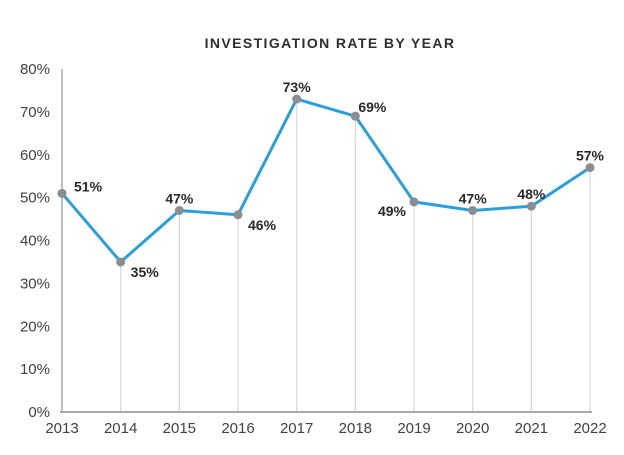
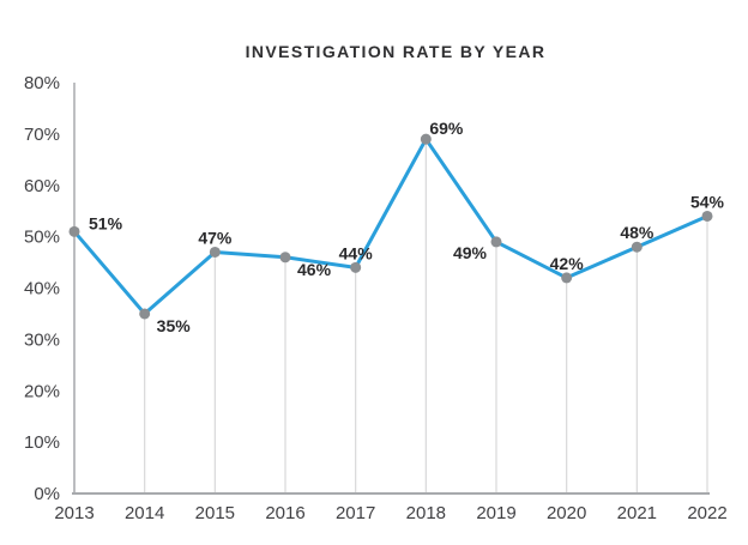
2017: 73% -> 44%
2020: 47% -> 42%
2022: 57% -> 54%
